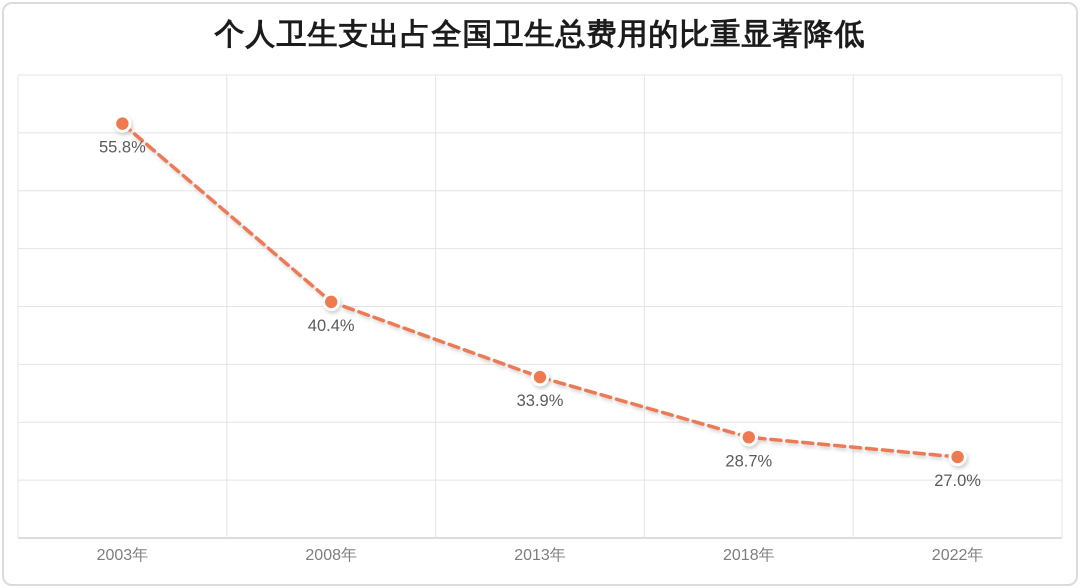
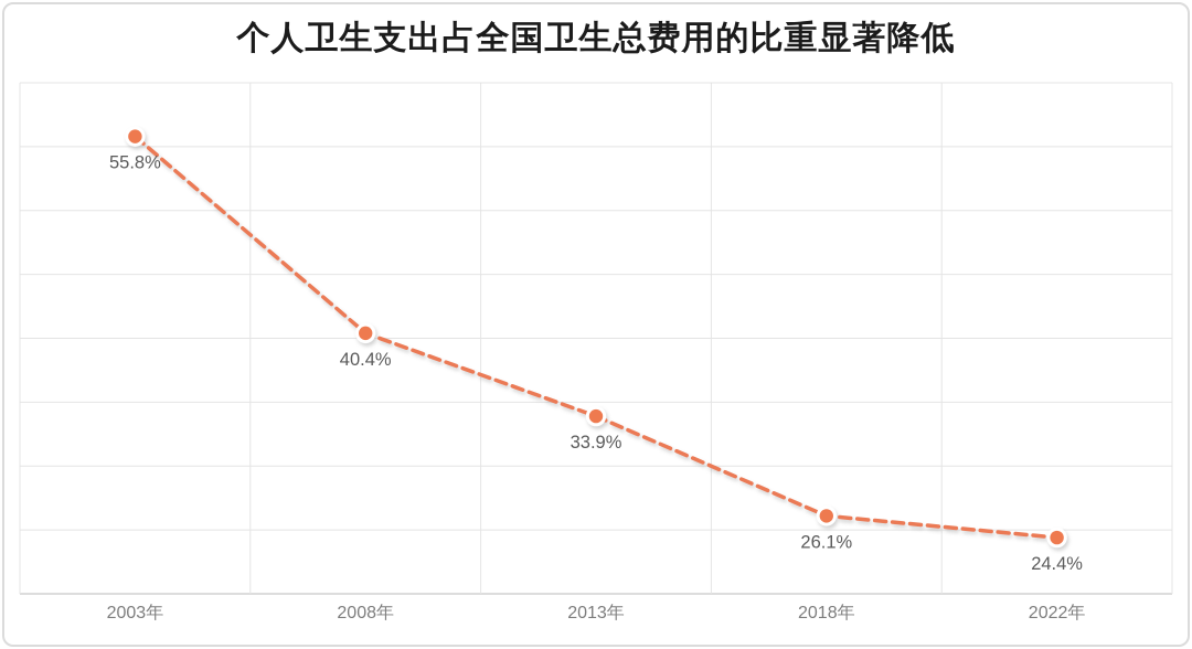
2018年: 28.7% -> 26.1%
2022年: 27.0% -> 24.4%
